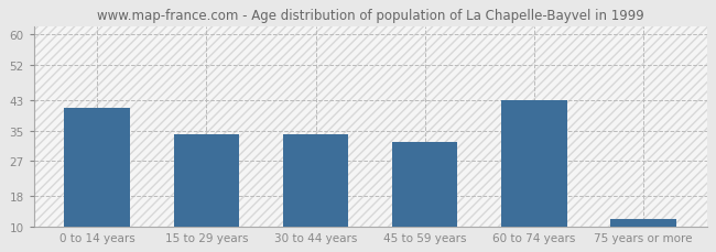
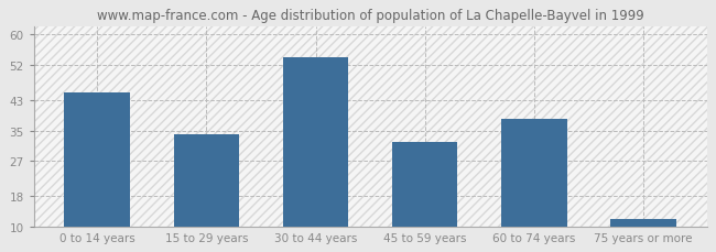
0 to 14 years: 41 -> 45
30 to 44 years: 34 -> 54
60 to 74 years: 43 -> 38
